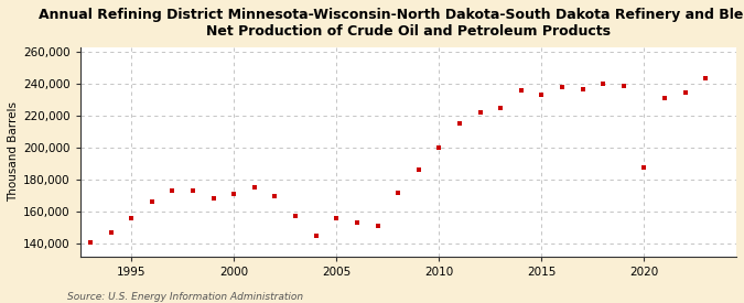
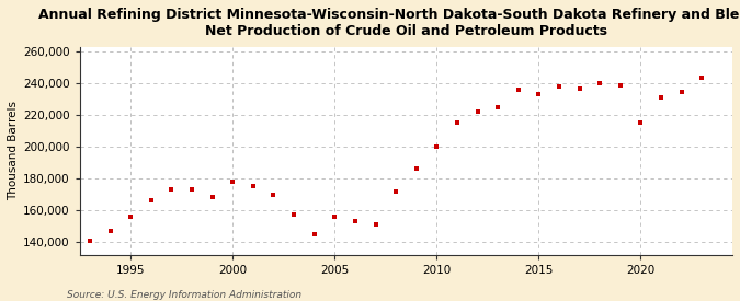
2000: 171,000 -> 178,000
2020: 188,000 -> 215,000
